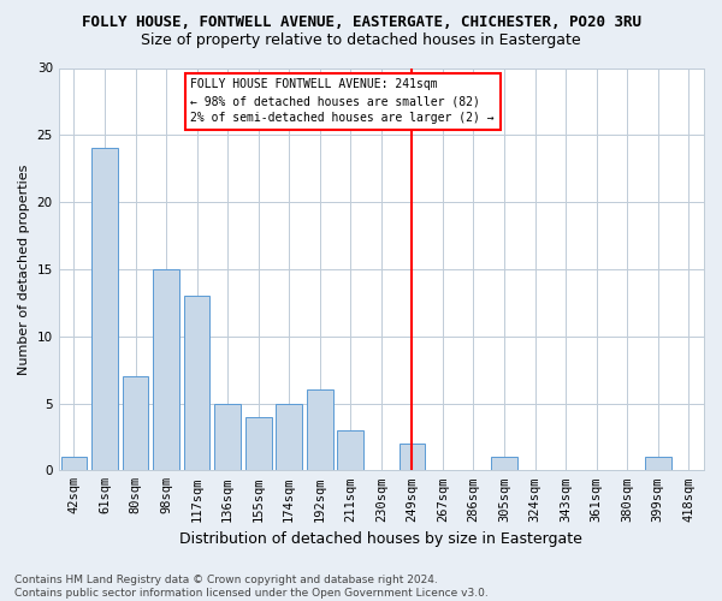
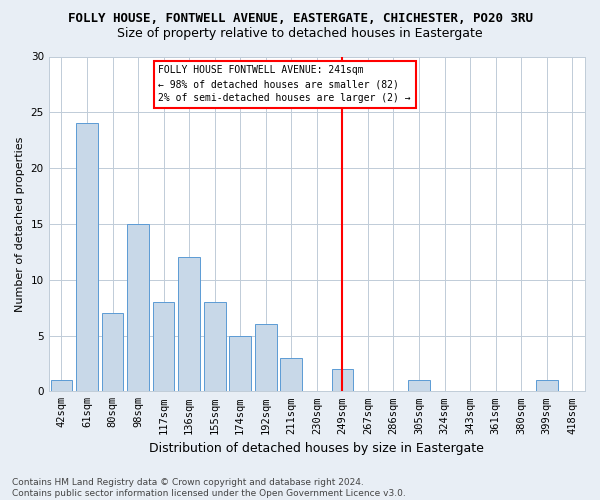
117sqm: 13 -> 8
136sqm: 5 -> 12
155sqm: 4 -> 8
